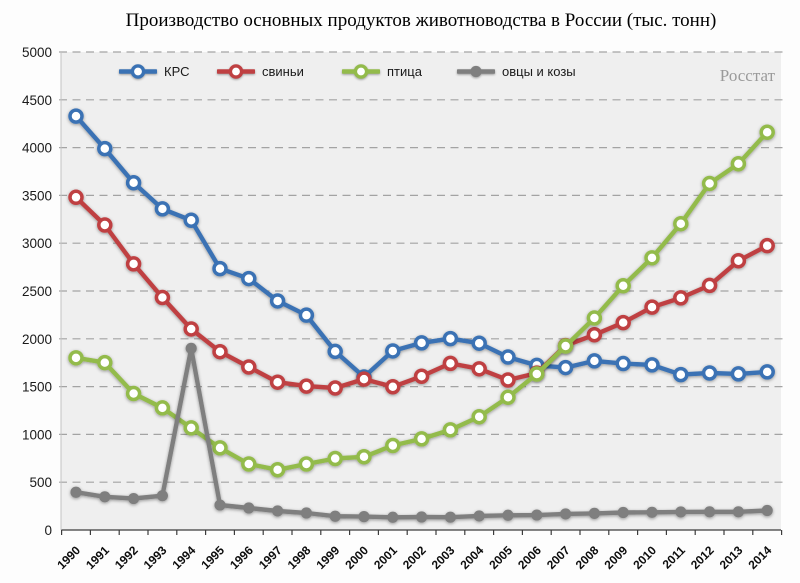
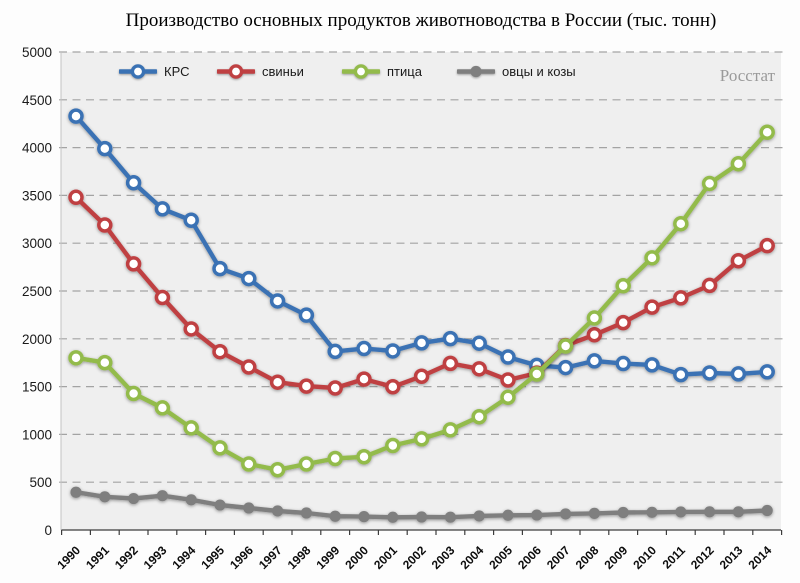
овцы и козы/1994: 1900 -> 300
КРС/2000: 1600 -> 1900
